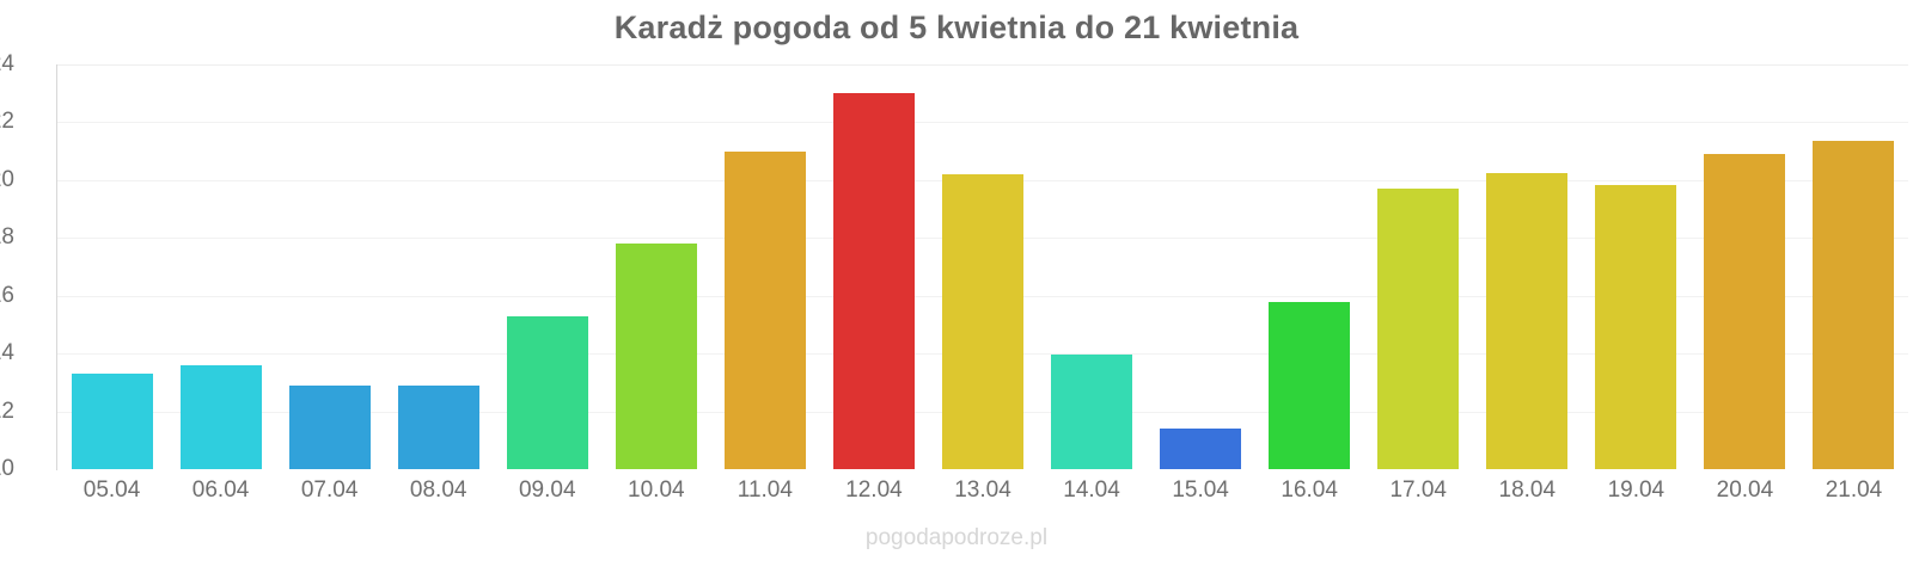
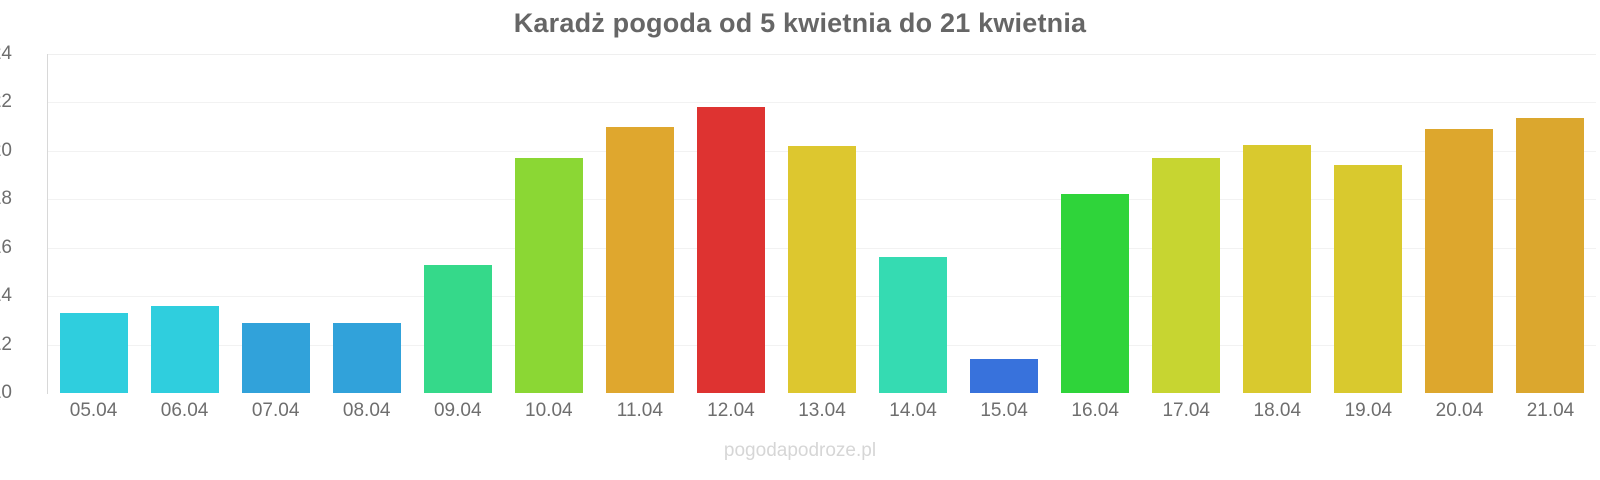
10.04: 17.8 -> 19.7
12.04: 23.0 -> 21.8
14.04: 13.9 -> 15.6
16.04: 15.8 -> 18.2
19.04: 19.9 -> 19.4
